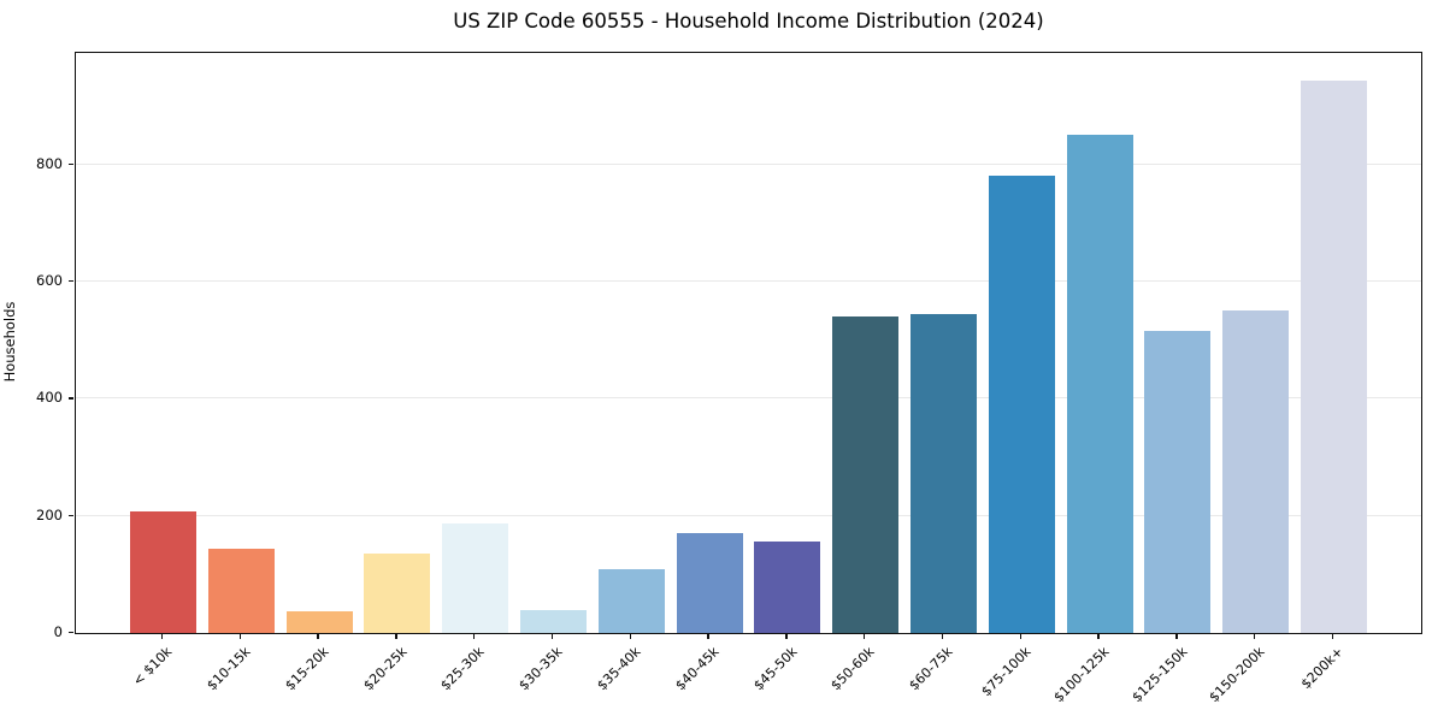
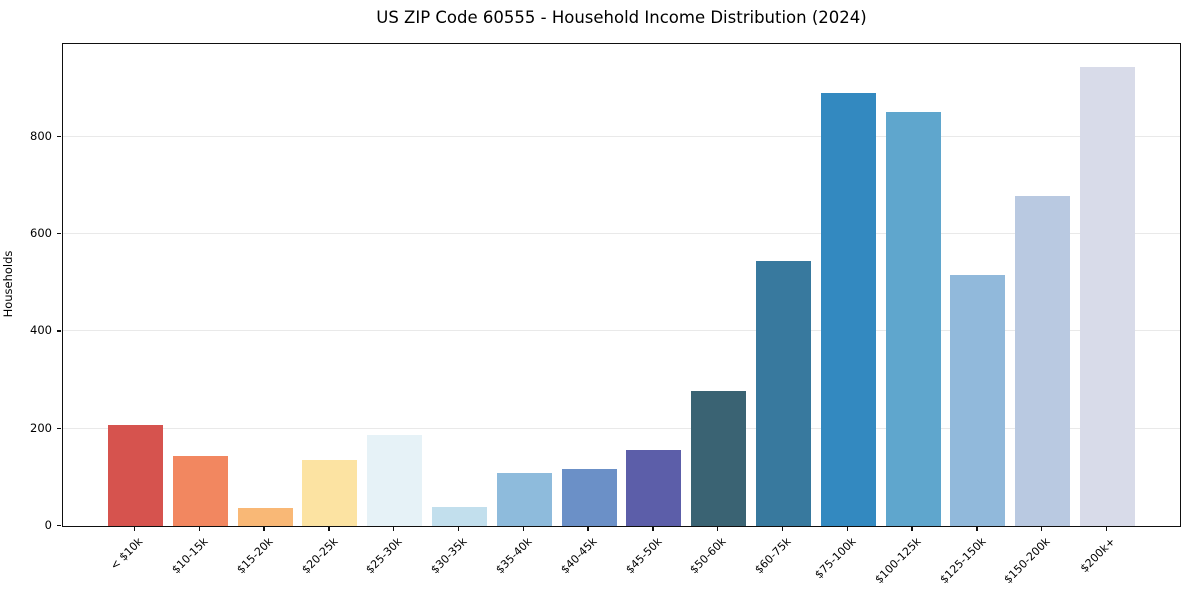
$40-45k: 170 -> 120
$50-60k: 540 -> 280
$75-100k: 780 -> 890
$150-200k: 550 -> 680
